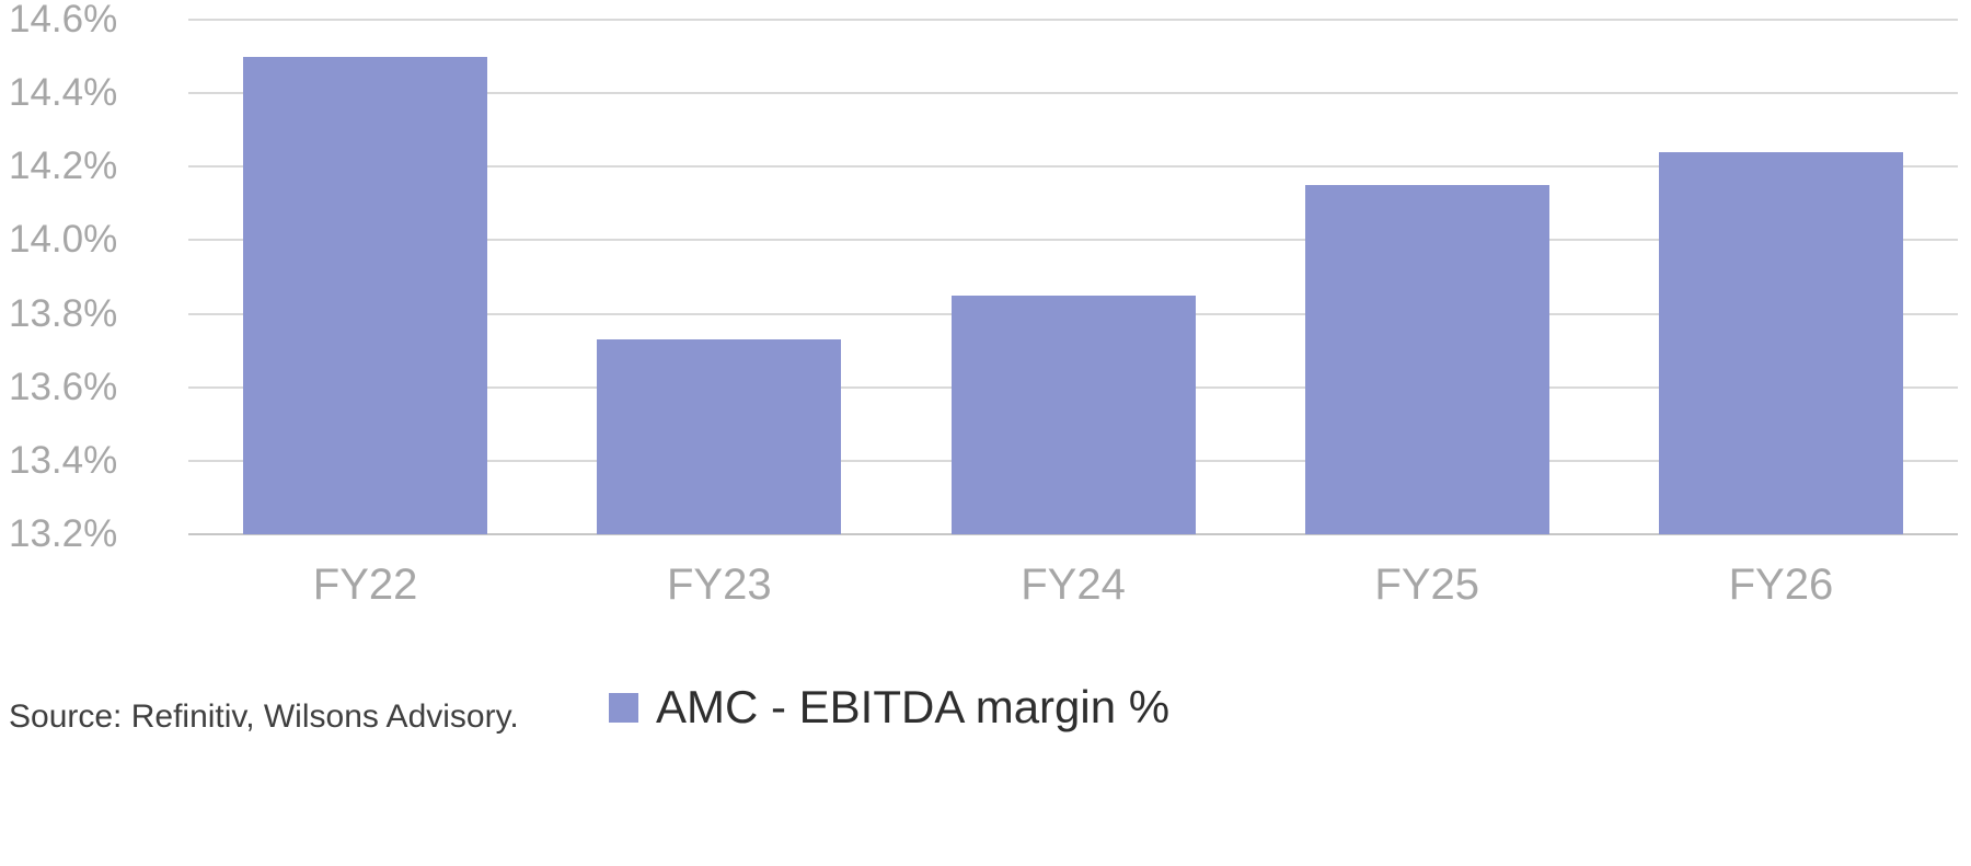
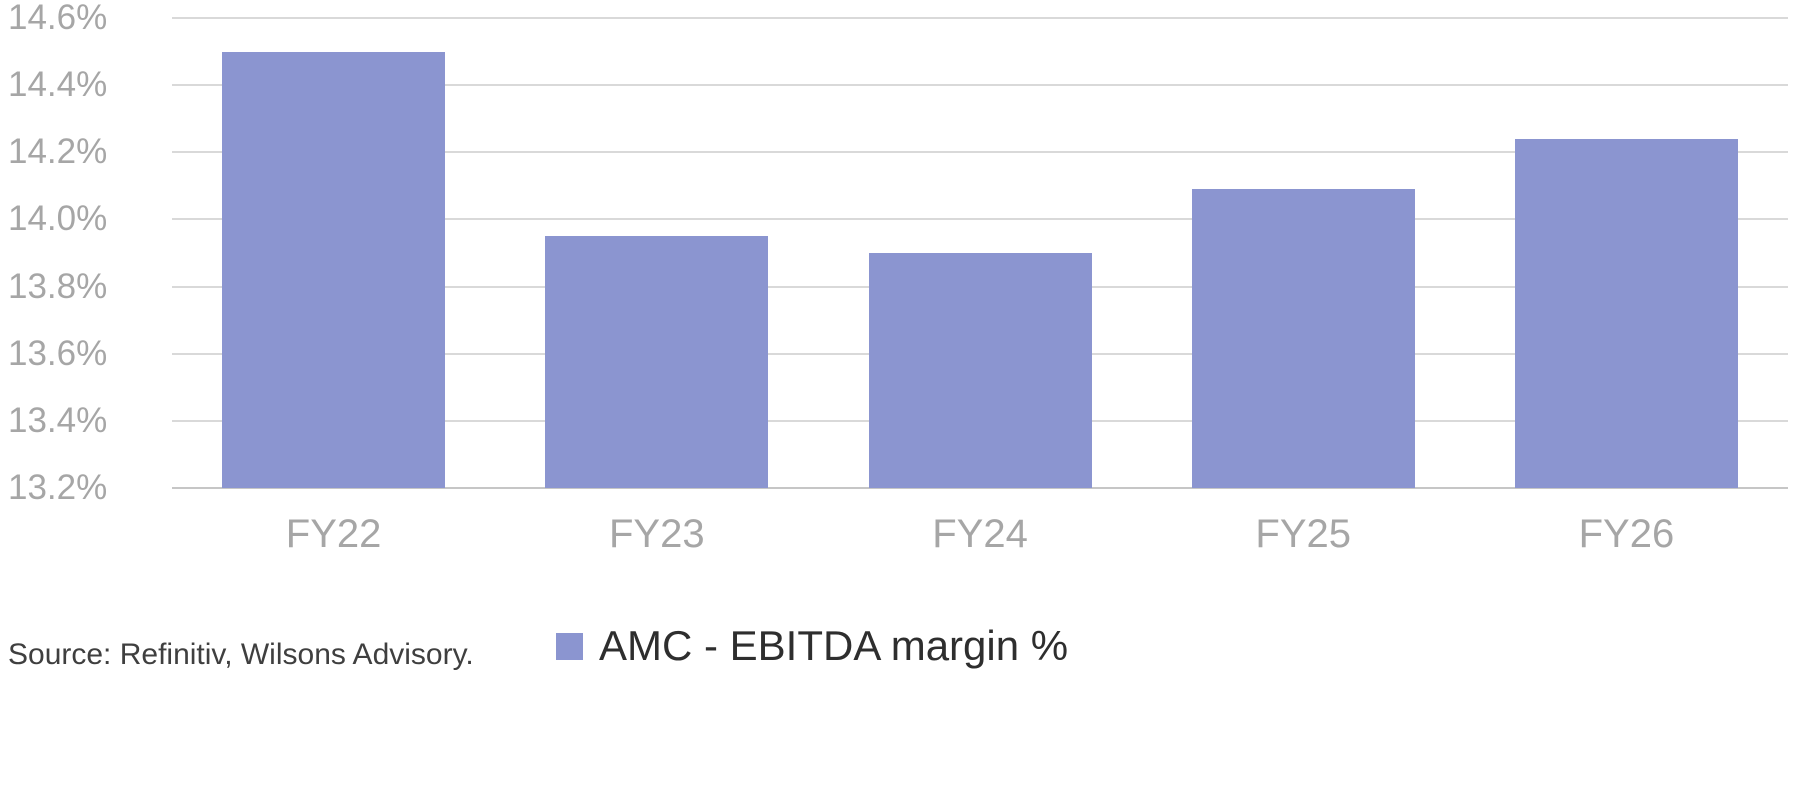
FY23: 13.73% -> 13.95%
FY24: 13.85% -> 13.90%
FY25: 14.15% -> 14.09%
